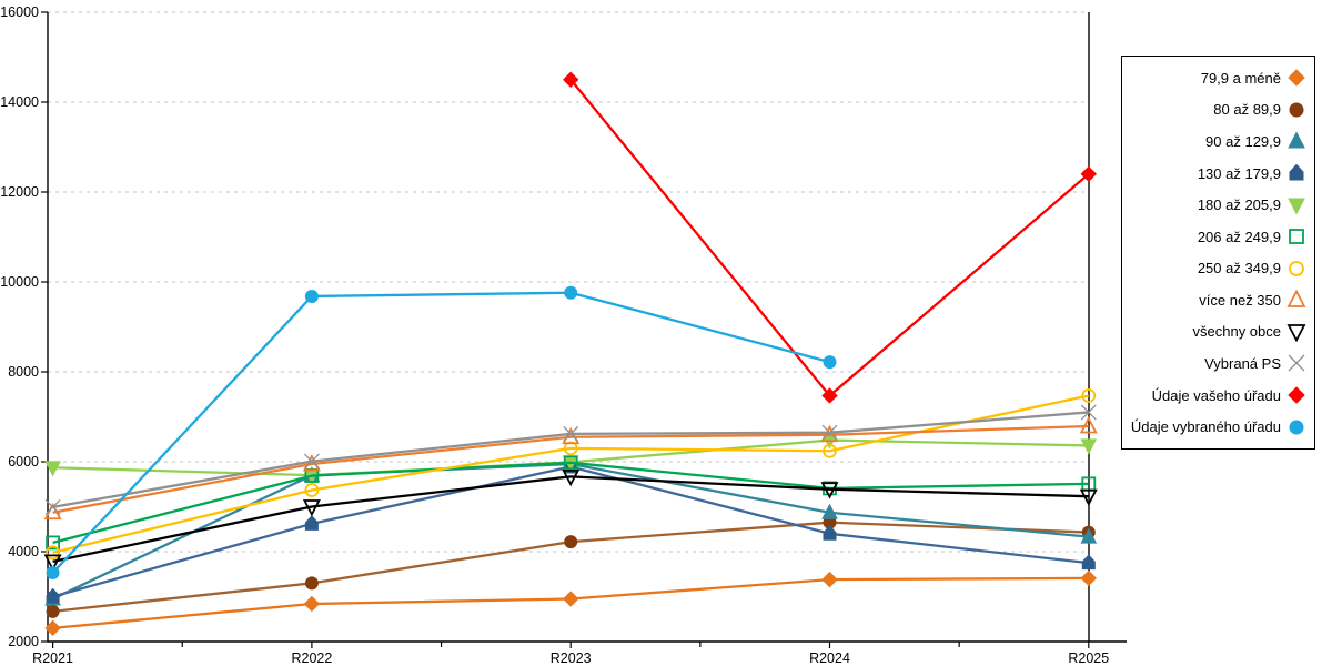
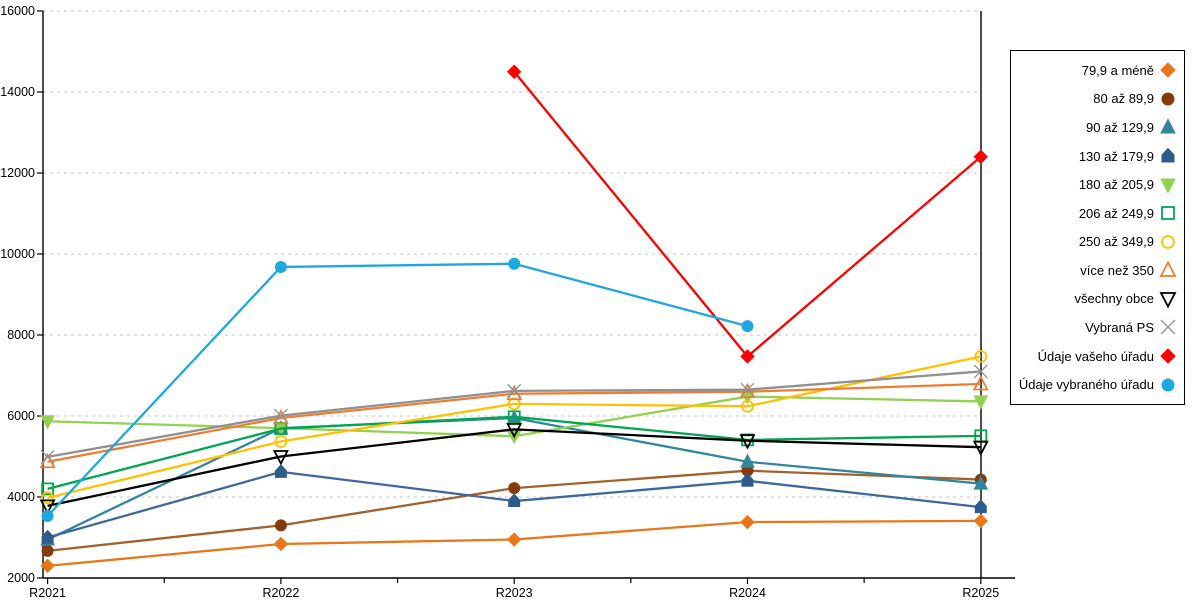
130 až 179,9/R2023: 5900 -> 3900
180 až 205,9/R2023: 6000 -> 5500
